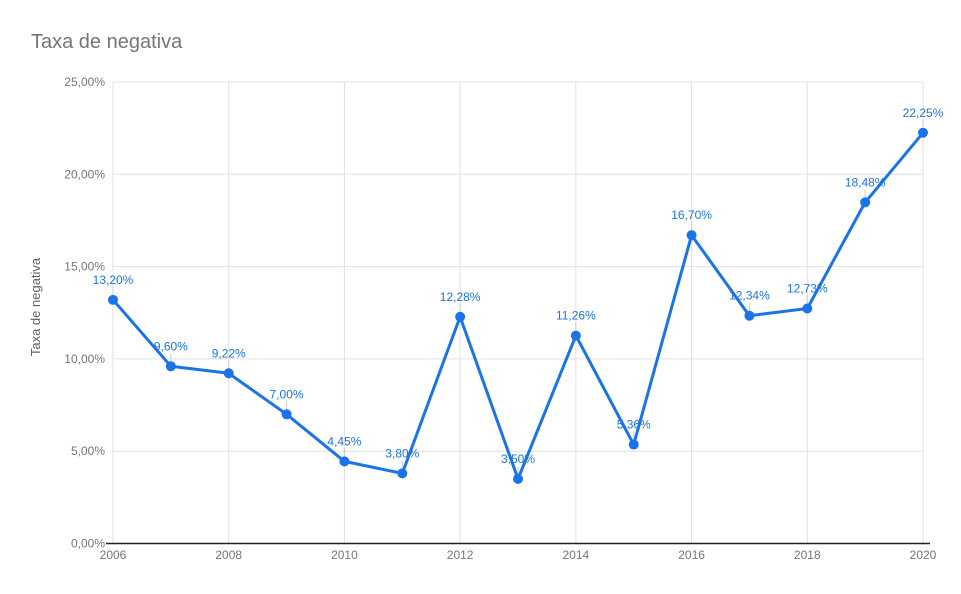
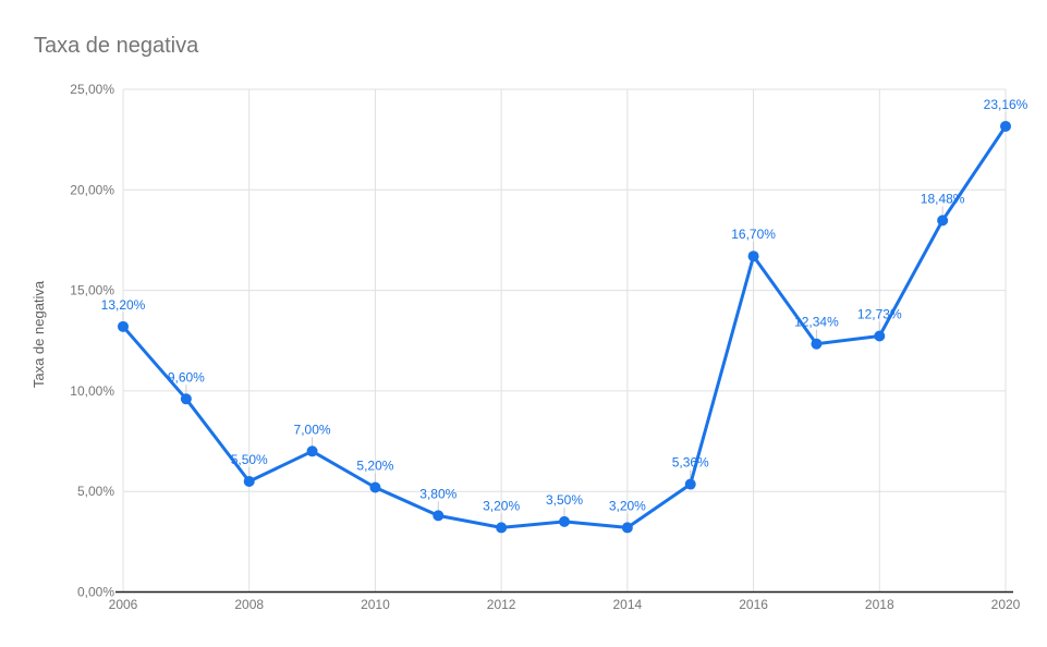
2008: 9,22% -> 5,50%
2010: 4,45% -> 5,20%
2012: 12,28% -> 3,20%
2014: 11,26% -> 3,20%
2020: 22,25% -> 23,16%
